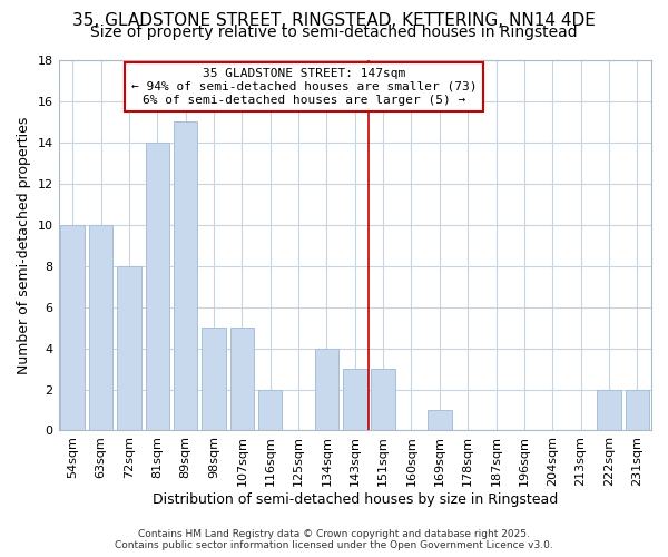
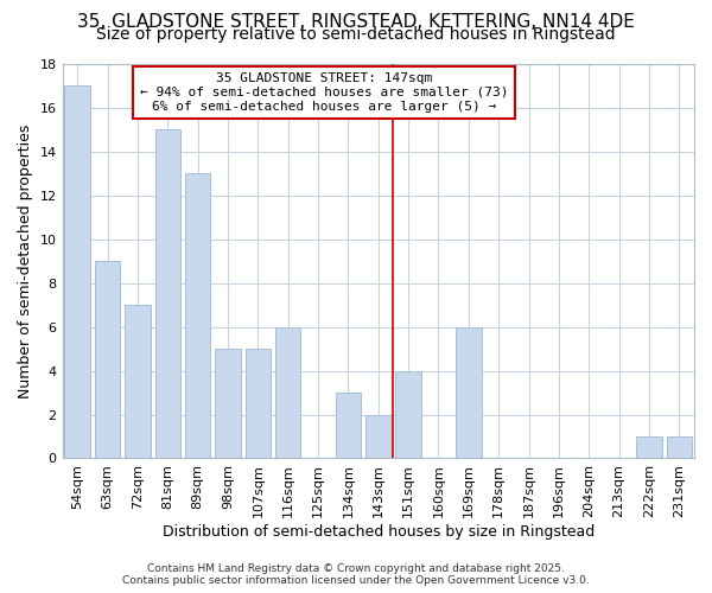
54sqm: 10 -> 17
63sqm: 10 -> 9
72sqm: 8 -> 7
81sqm: 14 -> 15
89sqm: 15 -> 13
116sqm: 2 -> 6
134sqm: 4 -> 3
143sqm: 3 -> 2
151sqm: 3 -> 4
169sqm: 1 -> 6
222sqm: 2 -> 1
231sqm: 2 -> 1
